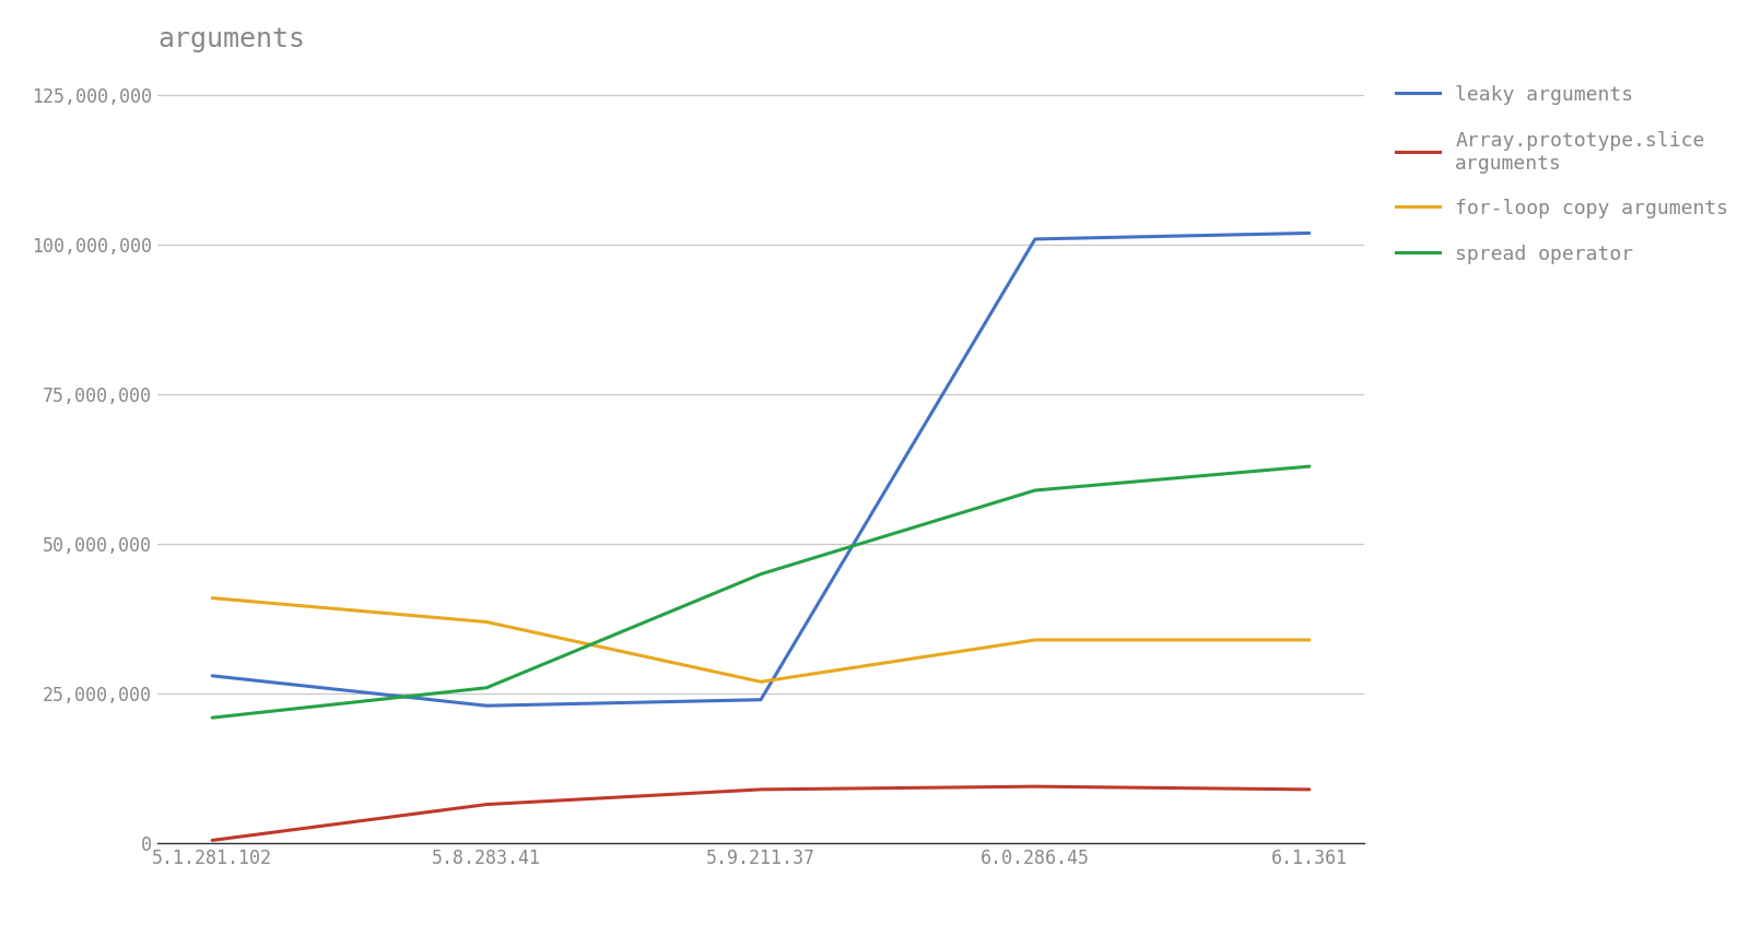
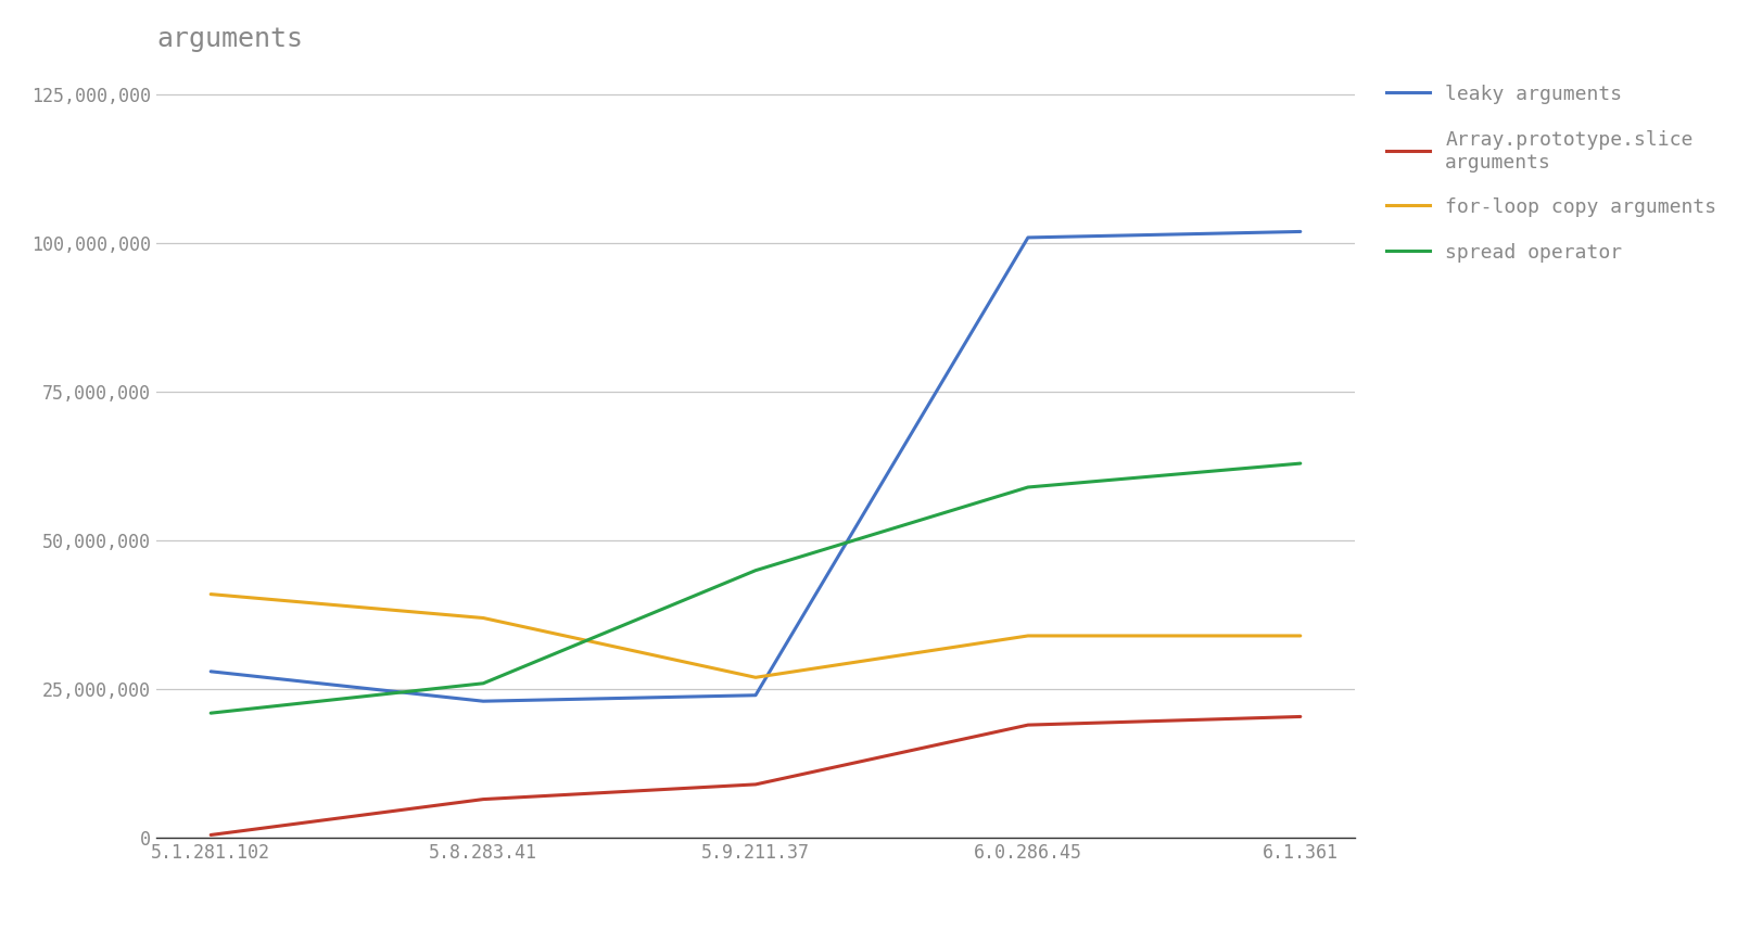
Array.prototype.slice arguments/6.0.286.45: 9,500,000 -> 19,000,000
Array.prototype.slice arguments/6.1.361: 9,000,000 -> 20,400,000
